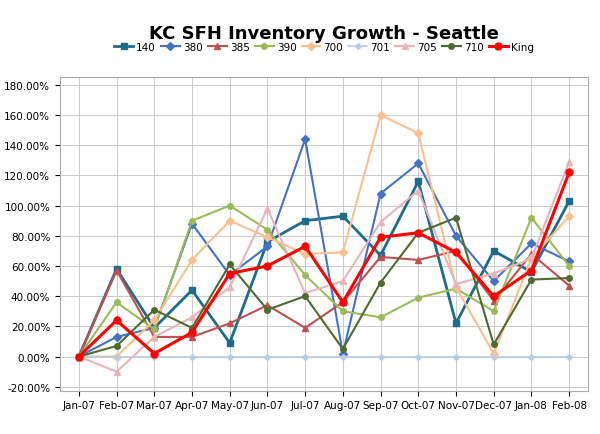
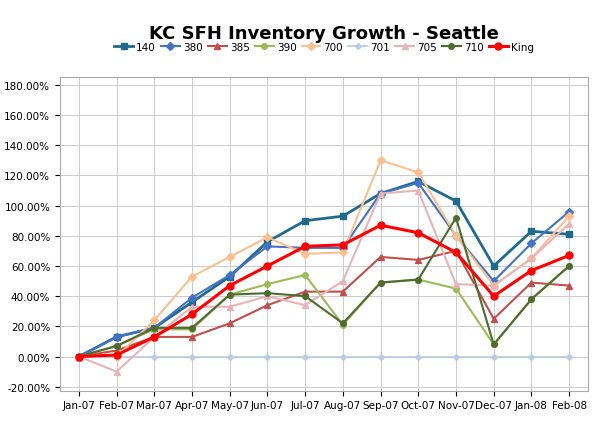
140/Feb-07: 58% -> 13%
385/Feb-07: 57% -> 4%
390/Feb-07: 36% -> 7%
King/Feb-07: 24% -> 1%
710/Mar-07: 31% -> 19%
King/Mar-07: 2% -> 13%
140/Apr-07: 44% -> 36%
380/Apr-07: 88% -> 39%
390/Apr-07: 90% -> 18%
700/Apr-07: 64% -> 53%
705/Apr-07: 26% -> 33%
King/Apr-07: 16% -> 28%
140/May-07: 9% -> 53%
390/May-07: 100% -> 41%
700/May-07: 90% -> 66%
705/May-07: 46% -> 33%
710/May-07: 61% -> 41%
King/May-07: 55% -> 47%
390/Jun-07: 84% -> 48%
705/Jun-07: 98% -> 40%
710/Jun-07: 31% -> 42%
380/Jul-07: 144% -> 72%
385/Jul-07: 19% -> 43%
705/Jul-07: 42% -> 34%
380/Aug-07: 2% -> 72%
385/Aug-07: 36% -> 43%
390/Aug-07: 30% -> 21%
710/Aug-07: 5% -> 22%
King/Aug-07: 36% -> 74%
140/Sep-07: 67% -> 108%
390/Sep-07: 26% -> 49%
700/Sep-07: 160% -> 130%
705/Sep-07: 89% -> 108%
King/Sep-07: 79% -> 87%
380/Oct-07: 128% -> 115%
390/Oct-07: 39% -> 51%
700/Oct-07: 148% -> 122%
710/Oct-07: 82% -> 51%
140/Nov-07: 22% -> 103%
700/Nov-07: 46% -> 80%
140/Dec-07: 70% -> 60%
385/Dec-07: 37% -> 25%
390/Dec-07: 30% -> 8%
700/Dec-07: 2% -> 47%
705/Dec-07: 55% -> 47%
140/Jan-08: 56% -> 83%
385/Jan-08: 68% -> 49%
390/Jan-08: 92% -> 38%
710/Jan-08: 51% -> 38%
140/Feb-08: 103% -> 81%
380/Feb-08: 63% -> 96%
705/Feb-08: 129% -> 88%
710/Feb-08: 52% -> 60%
King/Feb-08: 122% -> 67%
